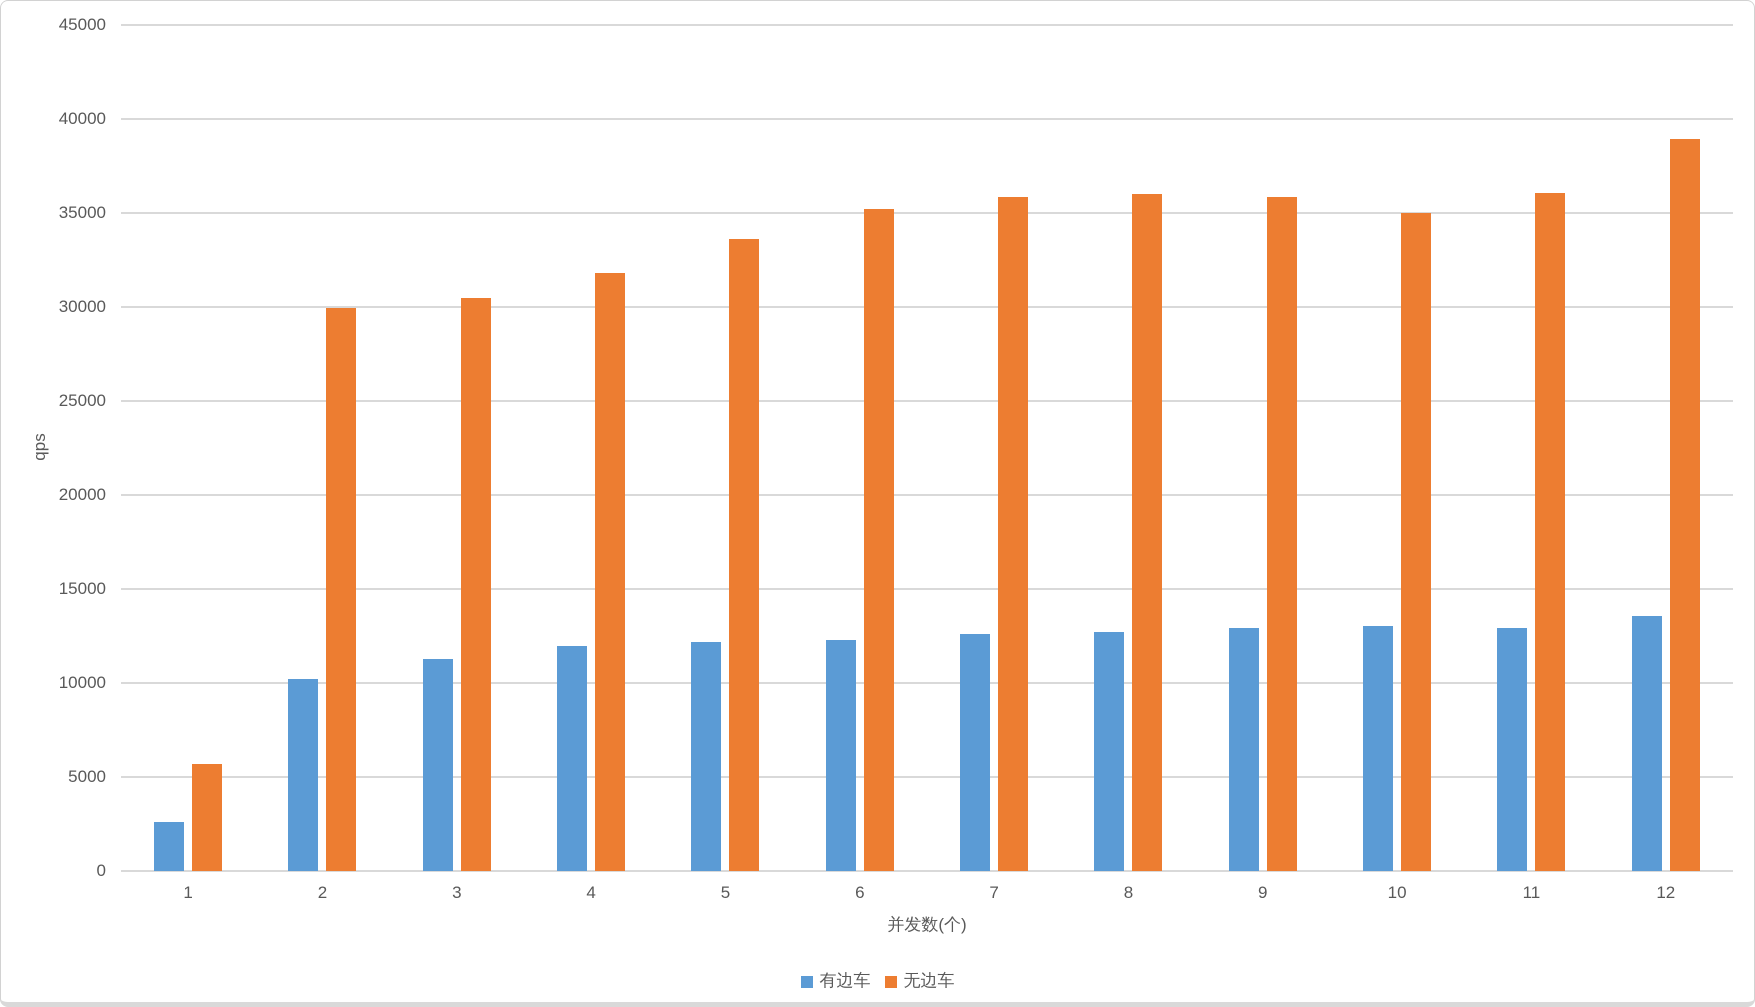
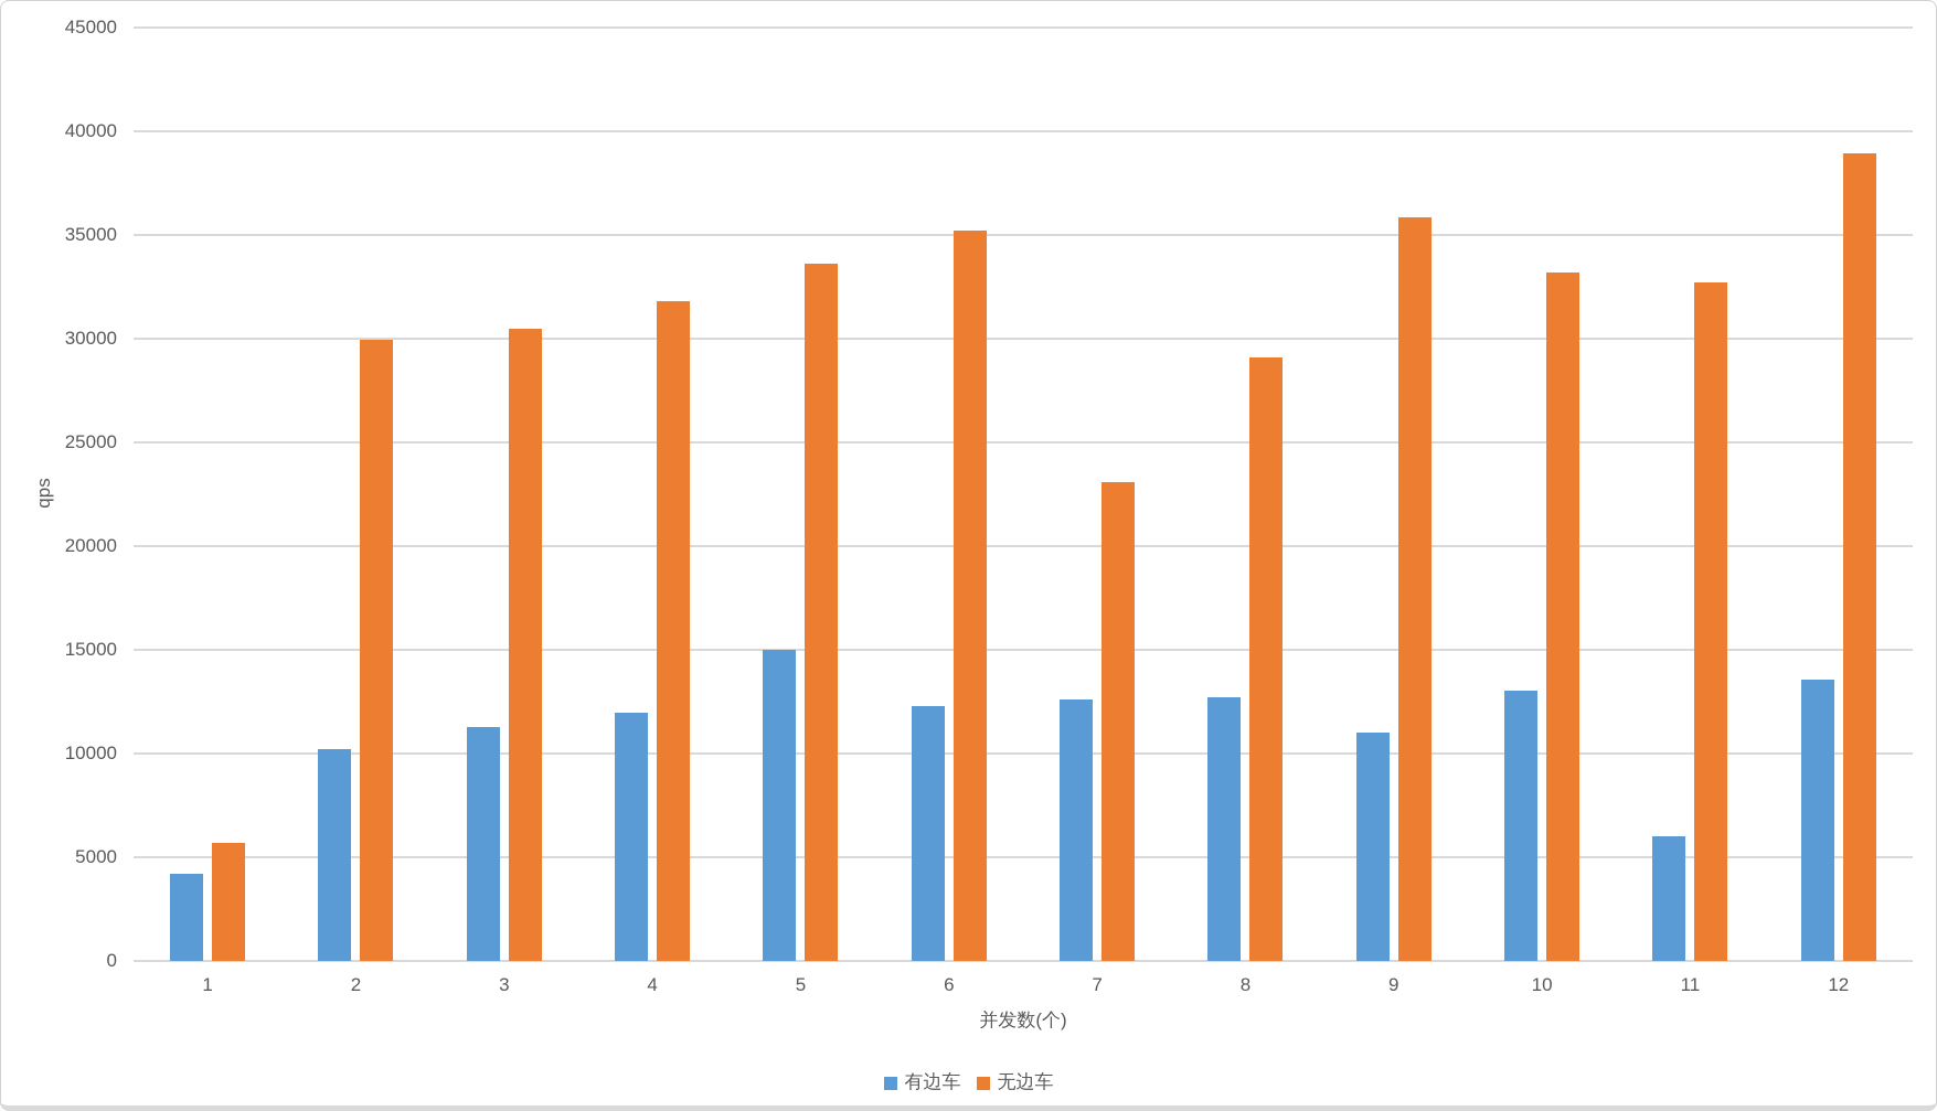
有边车/1: 2600 -> 4200
有边车/5: 12200 -> 15000
无边车/7: 35800 -> 23100
无边车/8: 36000 -> 29100
有边车/9: 13000 -> 11000
无边车/10: 35000 -> 33200
有边车/11: 13000 -> 6000
无边车/11: 36000 -> 32700
